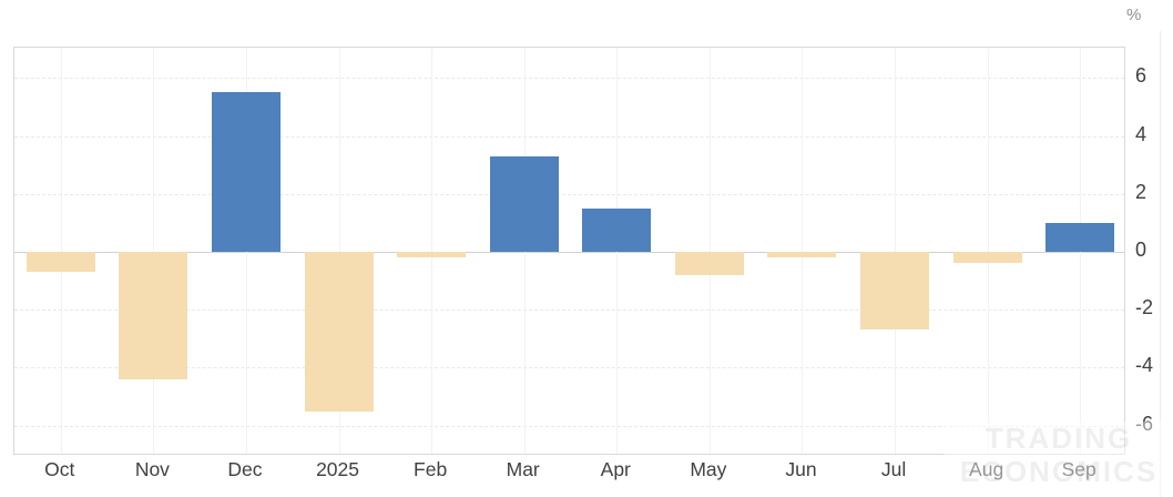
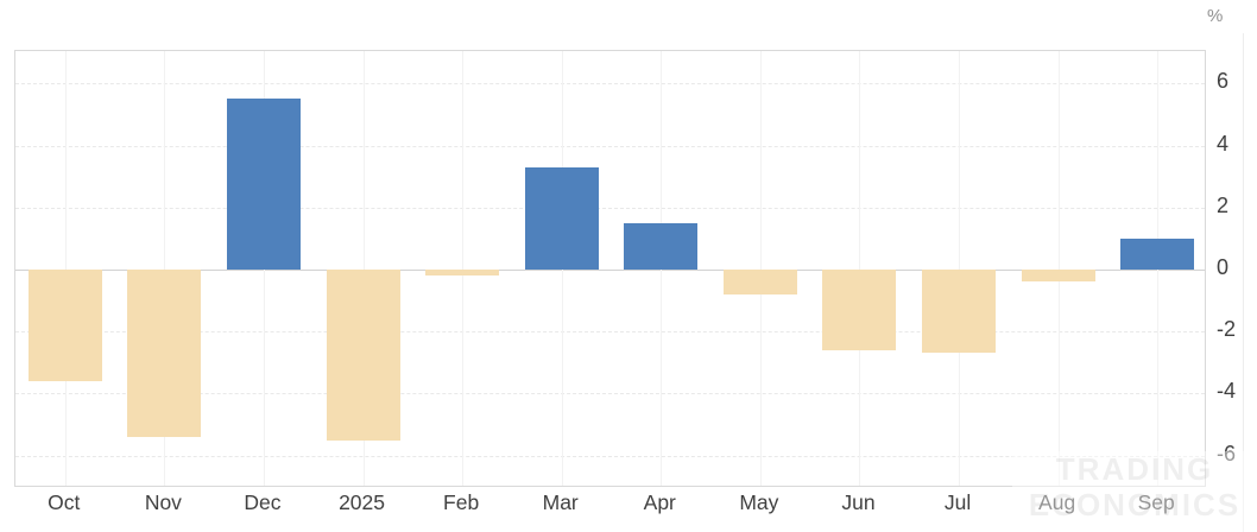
Oct: -0.7 -> -3.6
Nov: -4.4 -> -5.4
Jun: -0.2 -> -2.6
